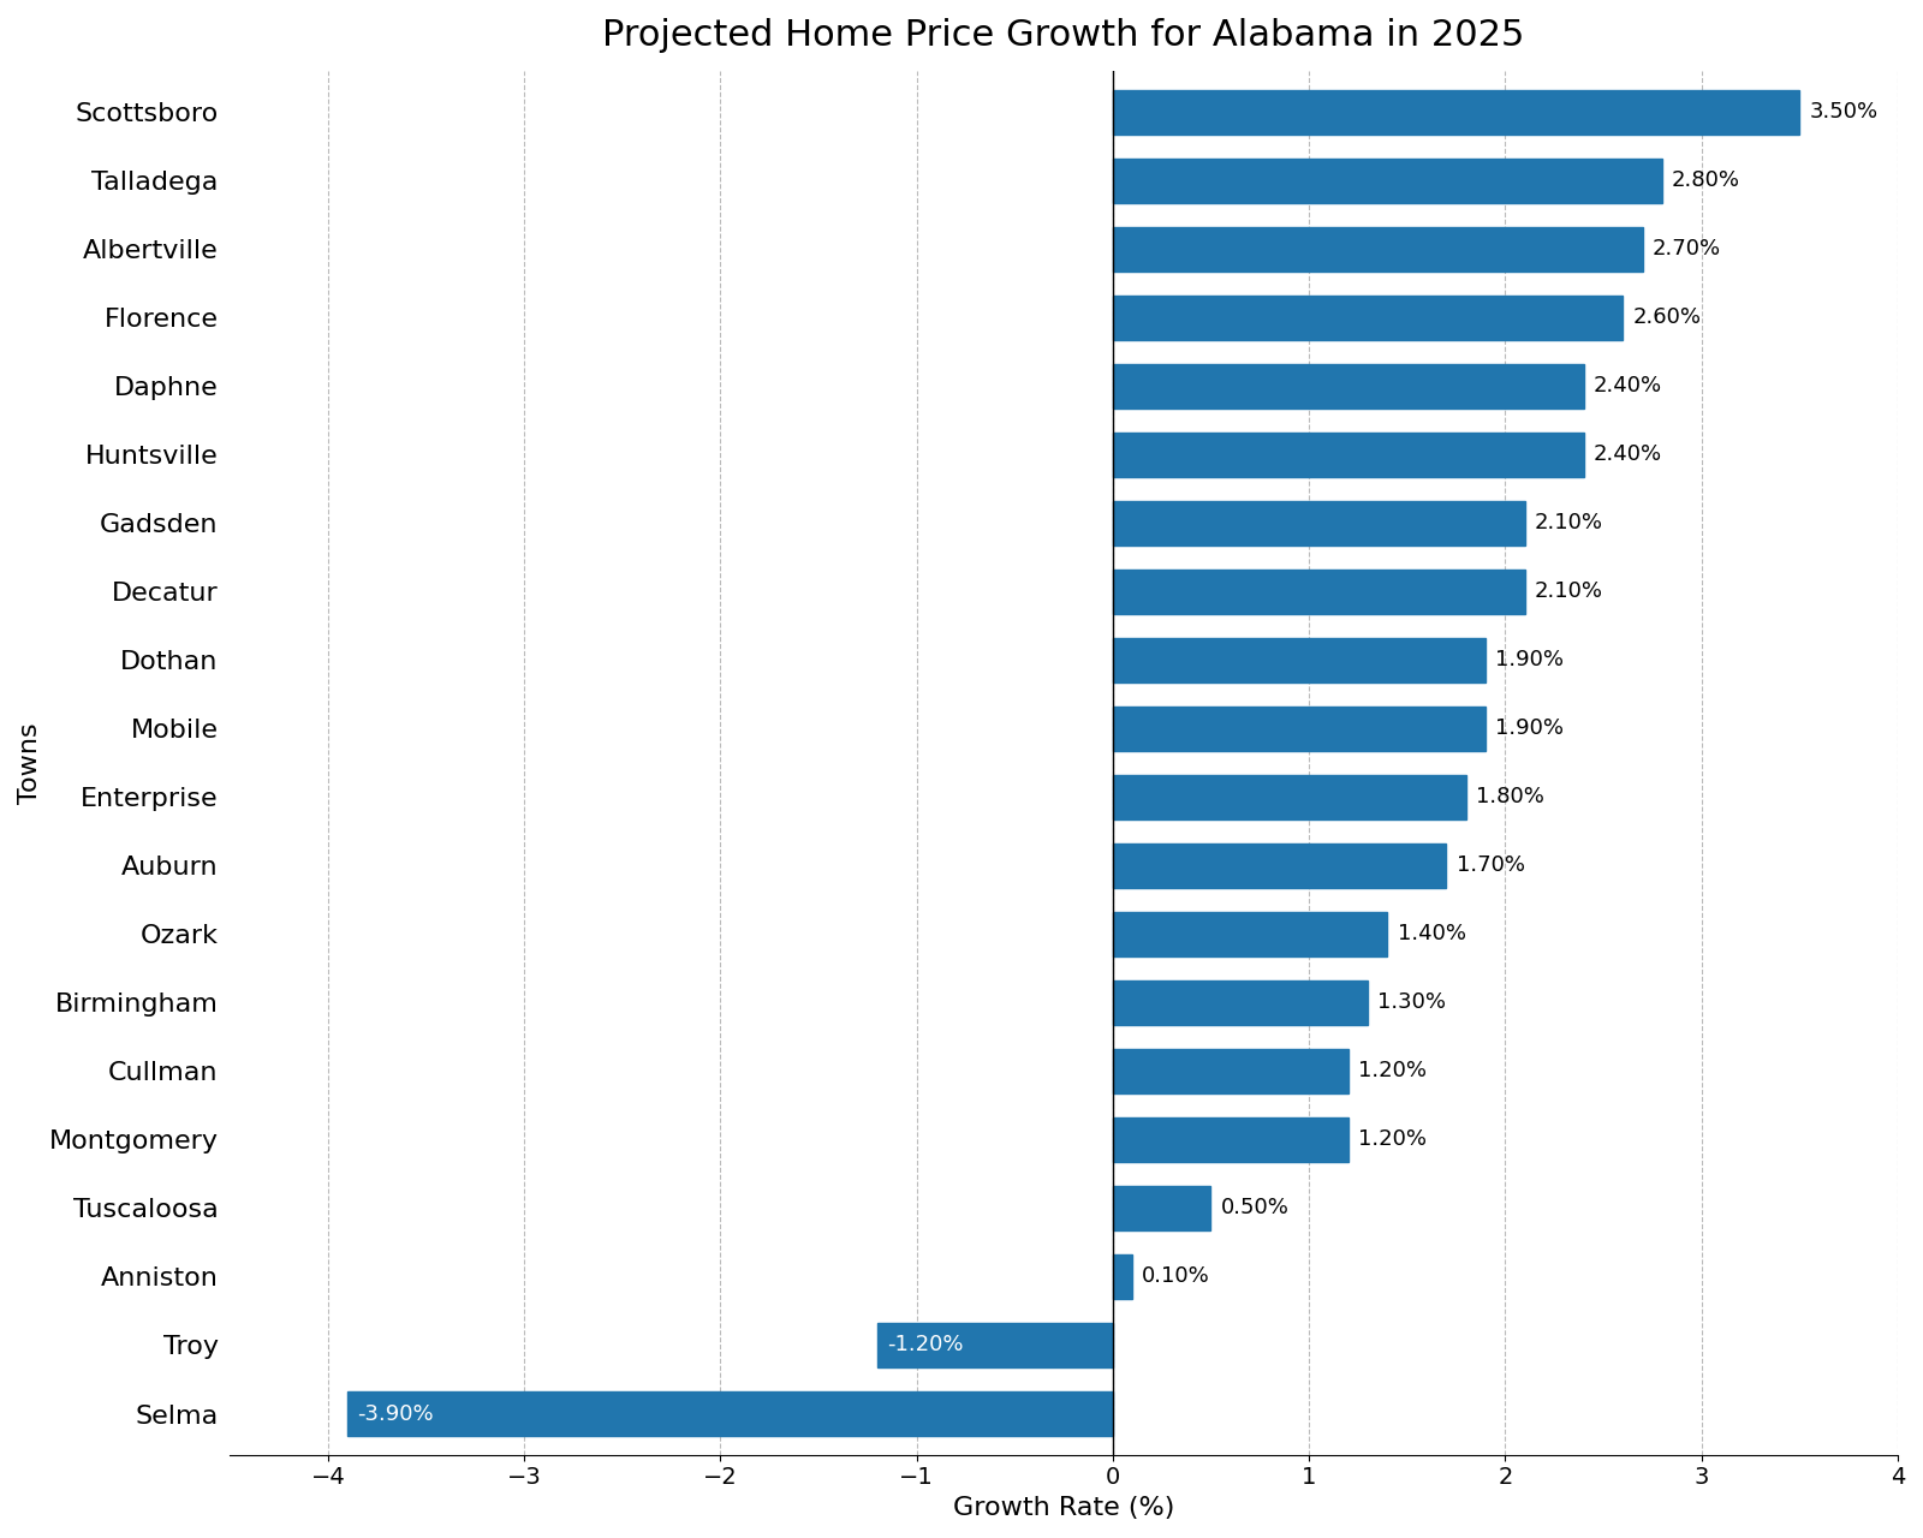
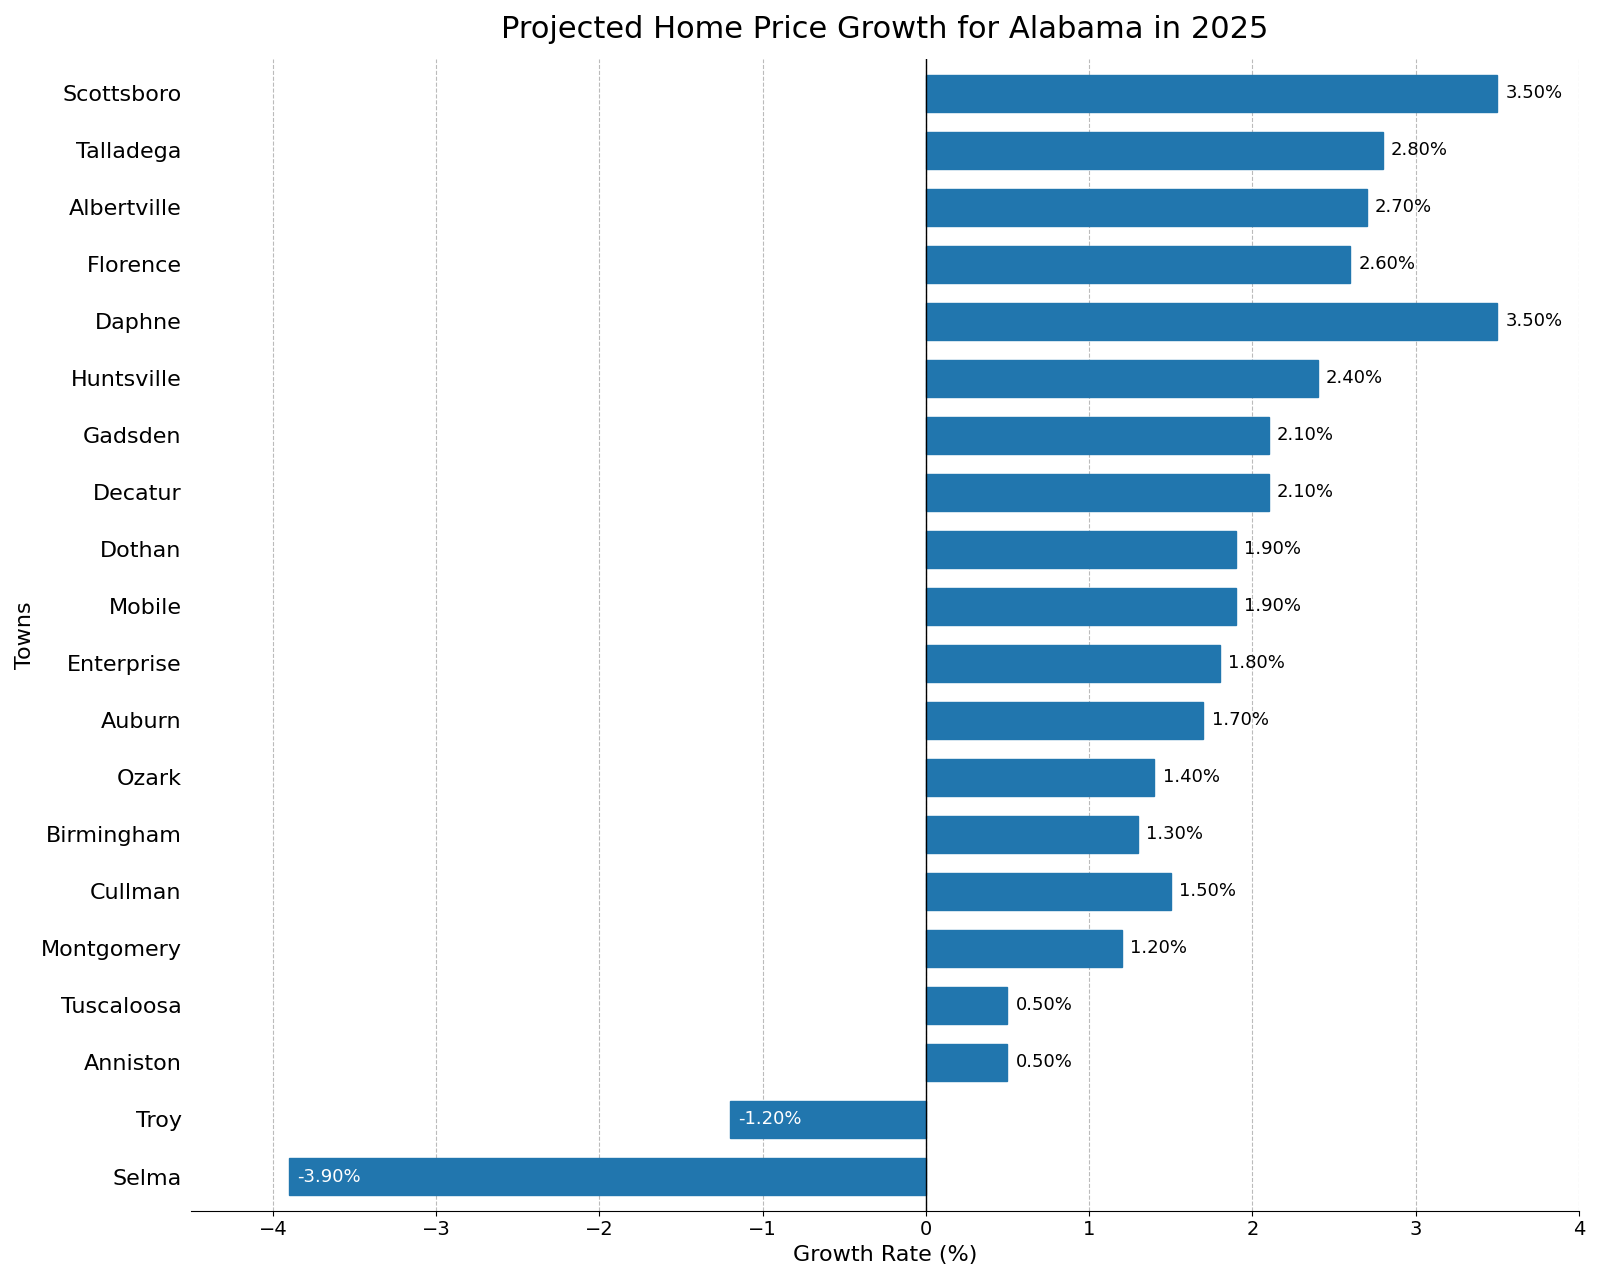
Daphne: 2.40% -> 3.50%
Cullman: 1.20% -> 1.50%
Anniston: 0.10% -> 0.50%
